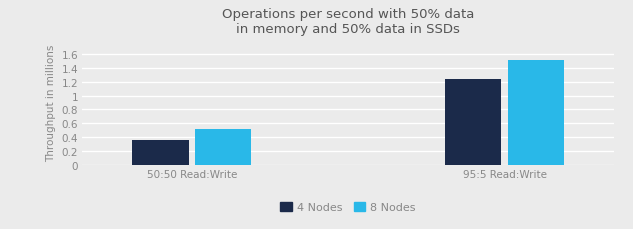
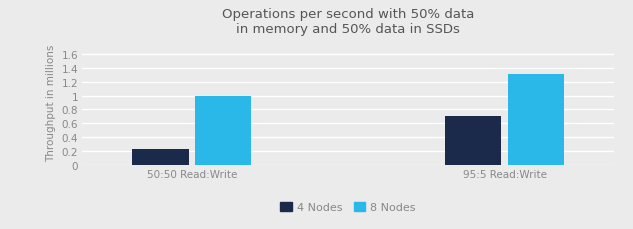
4 Nodes/50:50 Read:Write: 0.35 -> 0.22
8 Nodes/50:50 Read:Write: 0.52 -> 1.00
4 Nodes/95:5 Read:Write: 1.24 -> 0.70
8 Nodes/95:5 Read:Write: 1.52 -> 1.32
